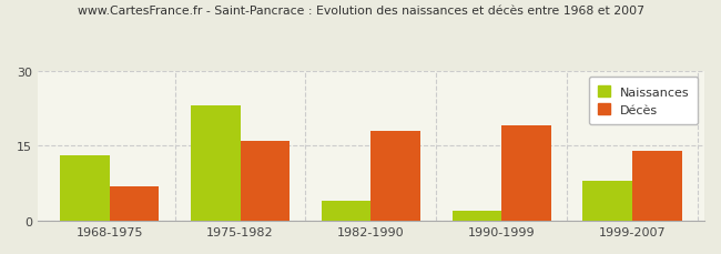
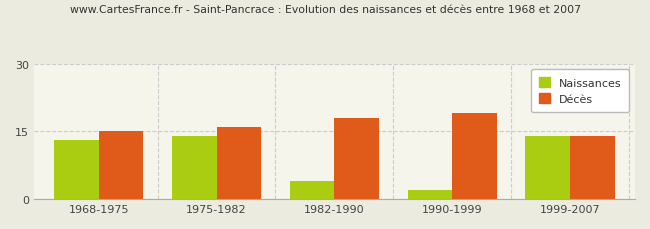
Décès/1968-1975: 7 -> 15
Naissances/1975-1982: 23 -> 14
Naissances/1999-2007: 8 -> 14
